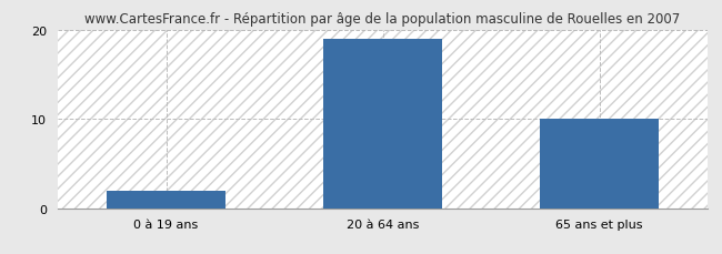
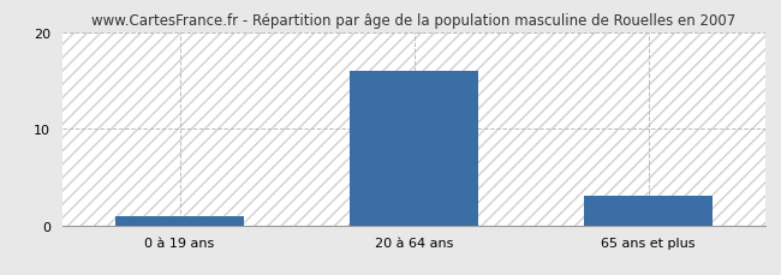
0 à 19 ans: 2 -> 1
20 à 64 ans: 19 -> 16
65 ans et plus: 10 -> 3
